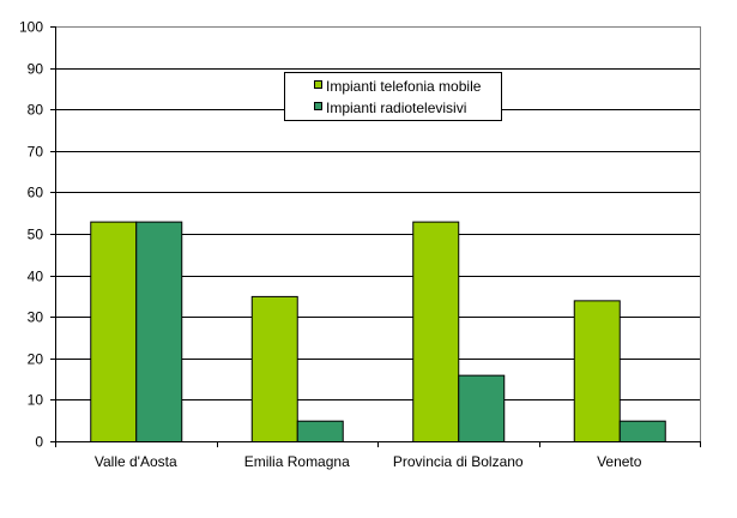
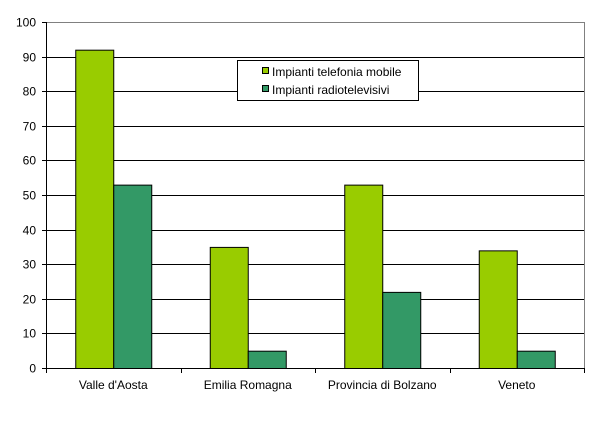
Impianti telefonia mobile/Valle d'Aosta: 53 -> 92
Impianti radiotelevisivi/Provincia di Bolzano: 16 -> 22
